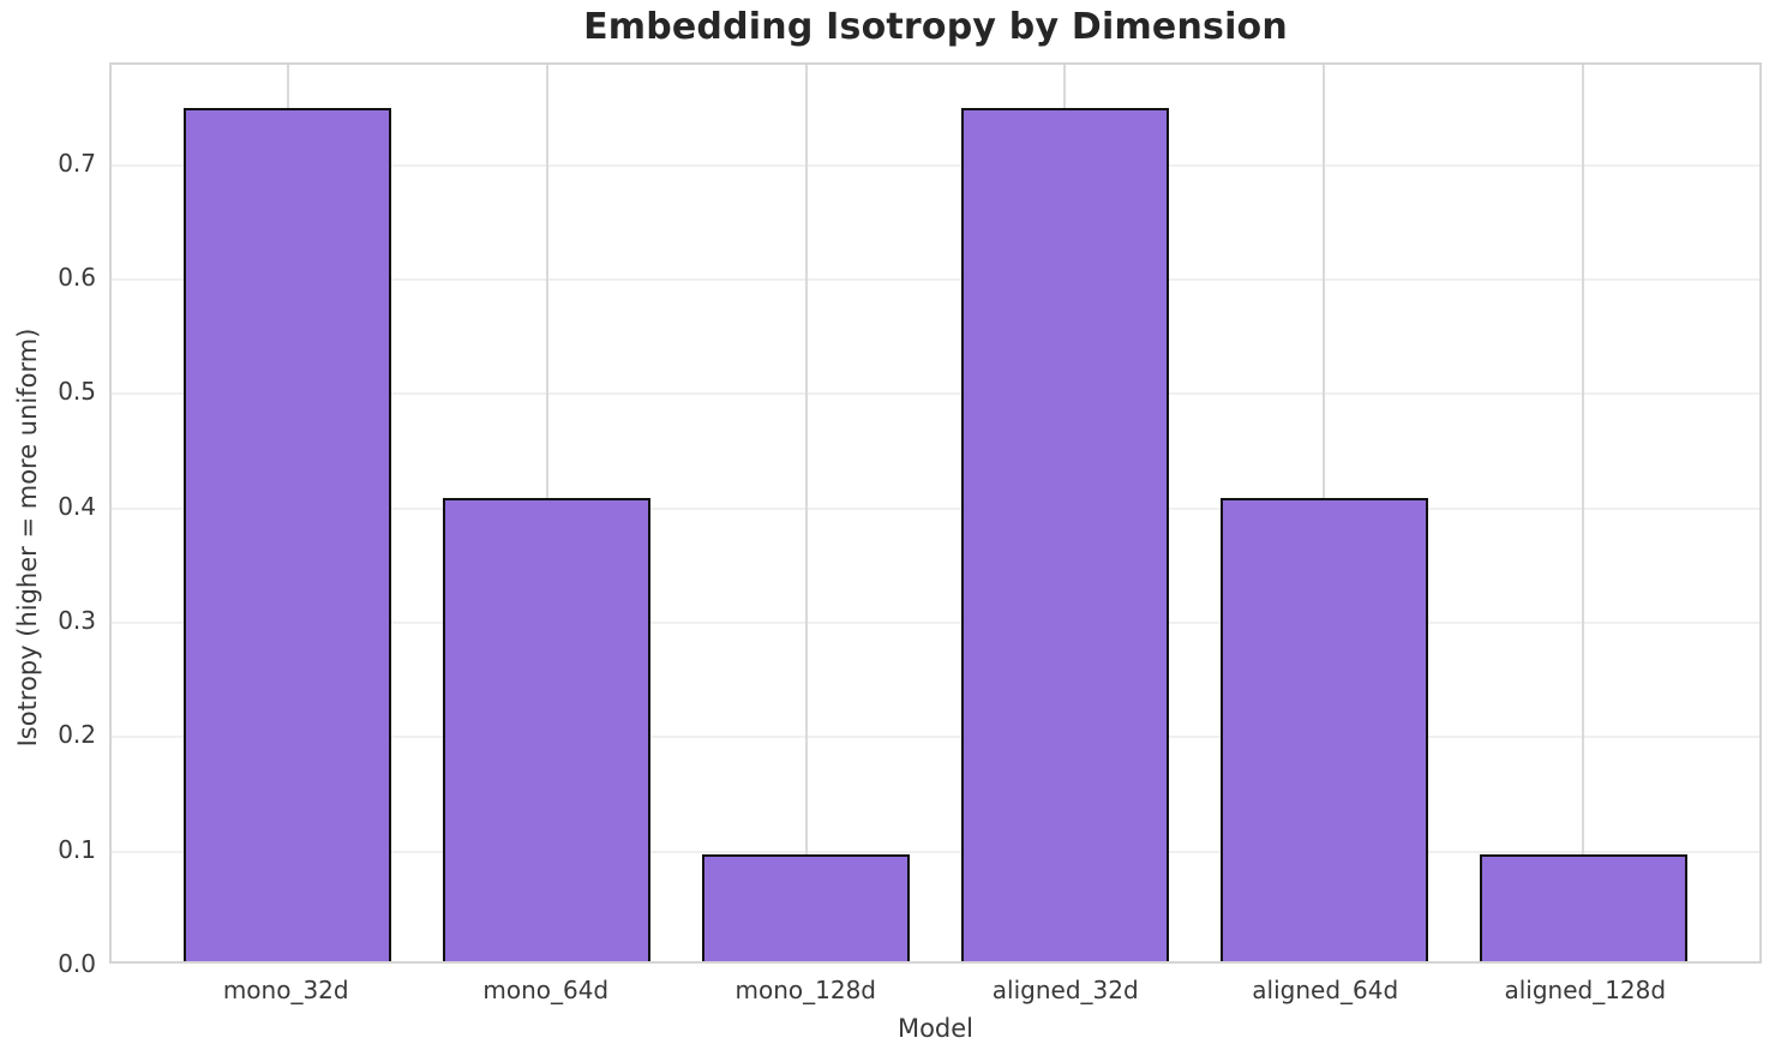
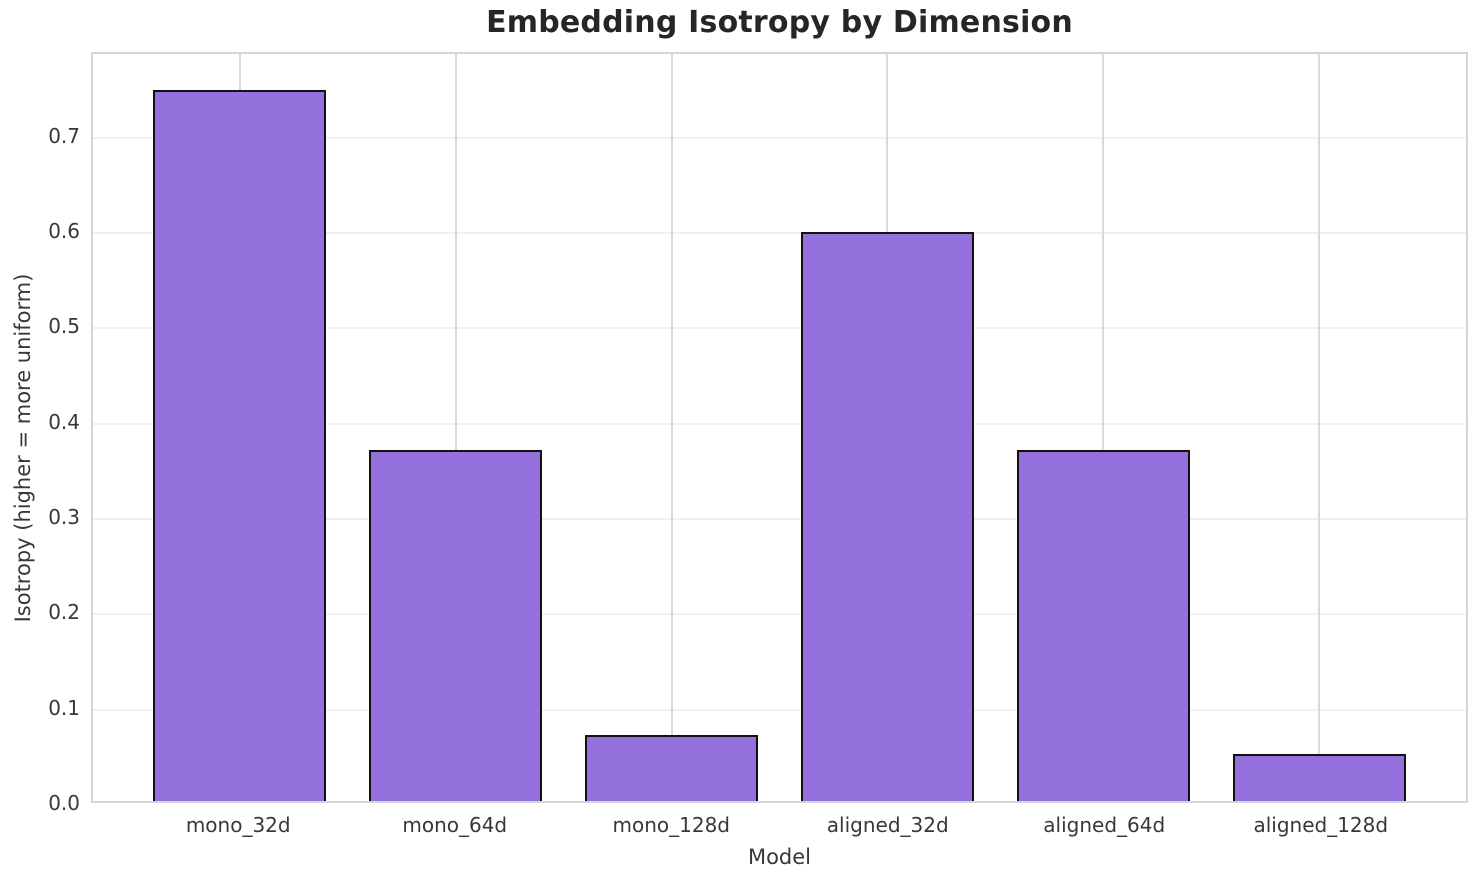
mono_64d: 0.41 -> 0.37
mono_128d: 0.09 -> 0.07
aligned_32d: 0.75 -> 0.60
aligned_64d: 0.41 -> 0.37
aligned_128d: 0.09 -> 0.05
